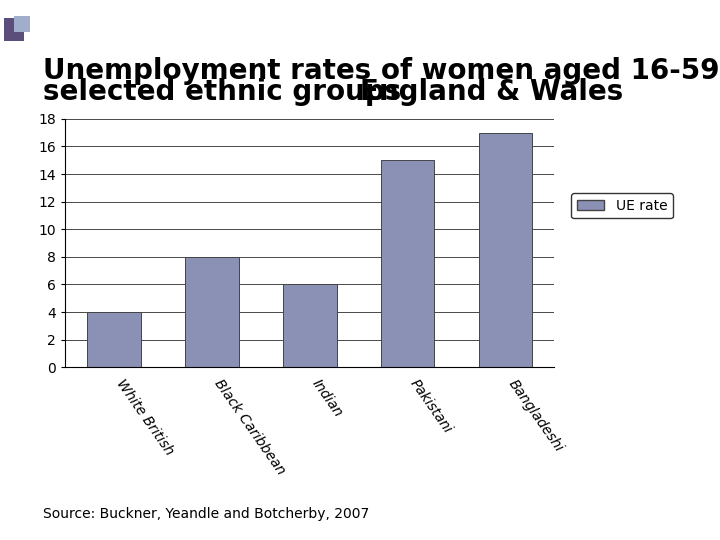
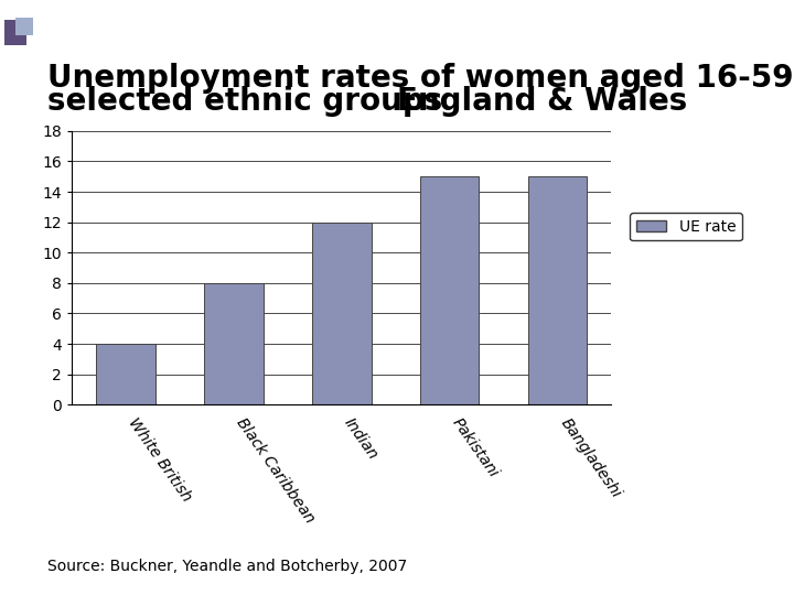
Indian: 6 -> 12
Bangladeshi: 17 -> 15
